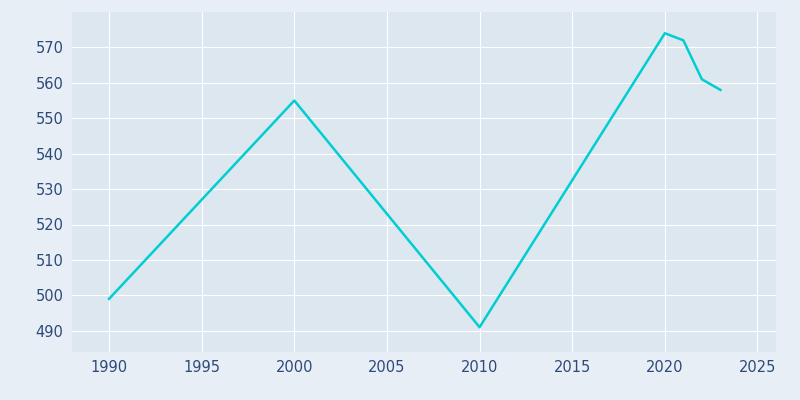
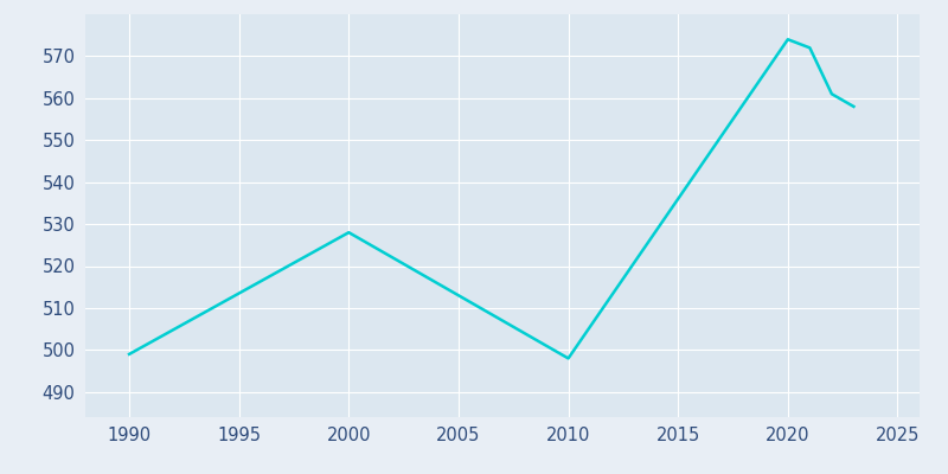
2000: 555 -> 528
2010: 491 -> 498
